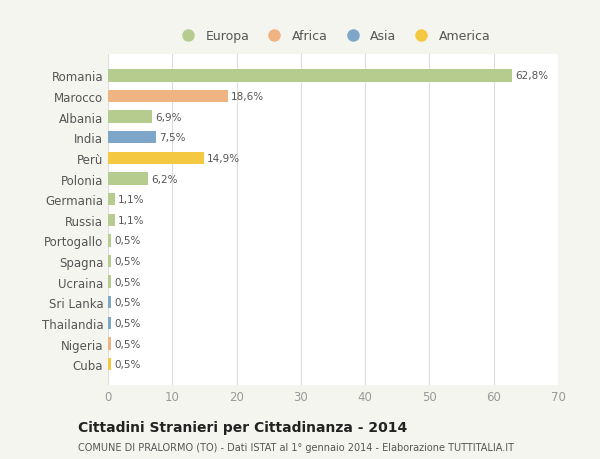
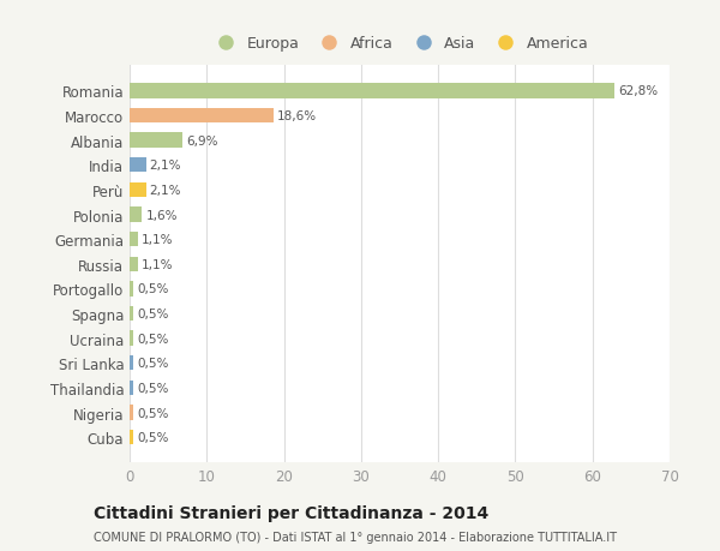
India: 7,5% -> 2,1%
Perù: 14,9% -> 2,1%
Polonia: 6,2% -> 1,6%
